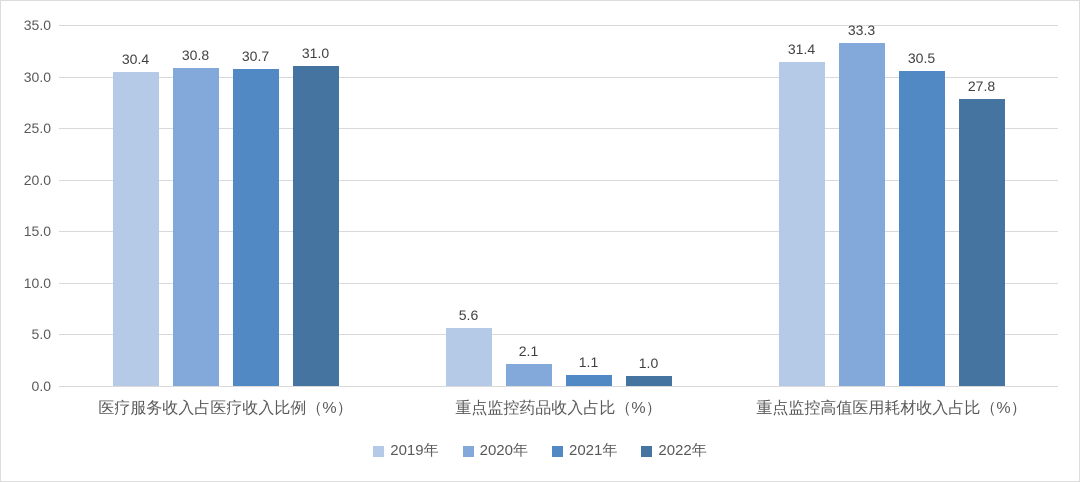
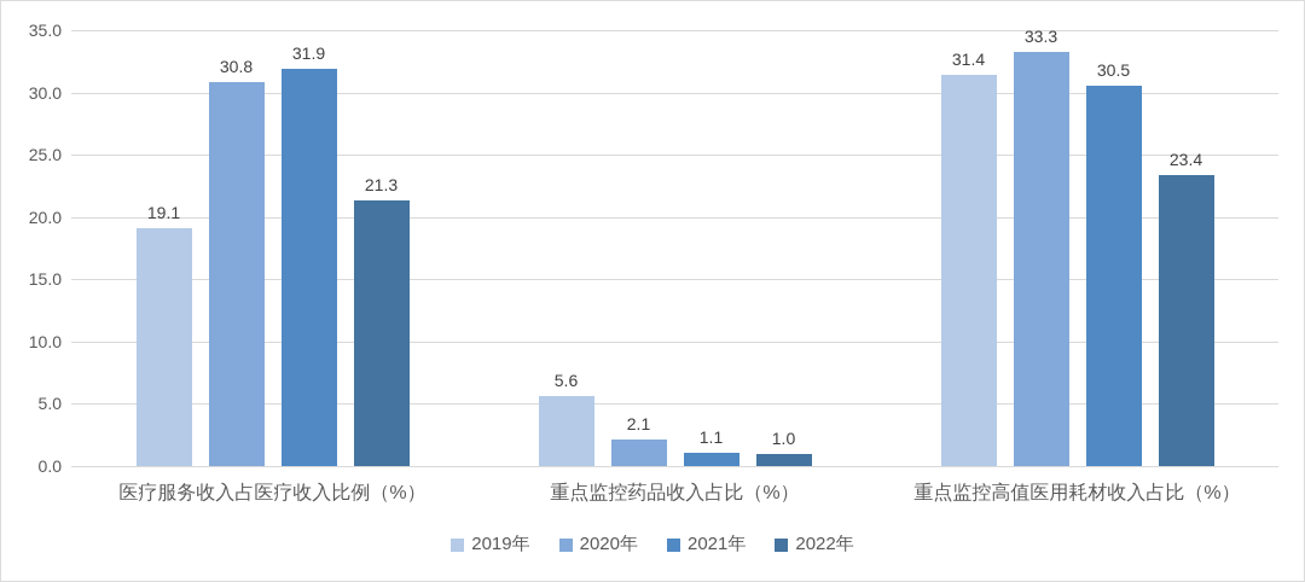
2019年/医疗服务收入占医疗收入比例（%）: 30.4 -> 19.1
2021年/医疗服务收入占医疗收入比例（%）: 30.7 -> 31.9
2022年/医疗服务收入占医疗收入比例（%）: 31.0 -> 21.3
2022年/重点监控高值医用耗材收入占比（%）: 27.8 -> 23.4
